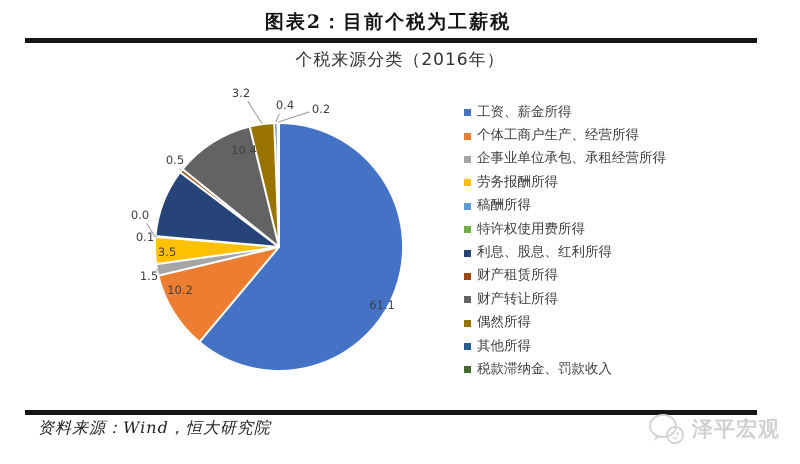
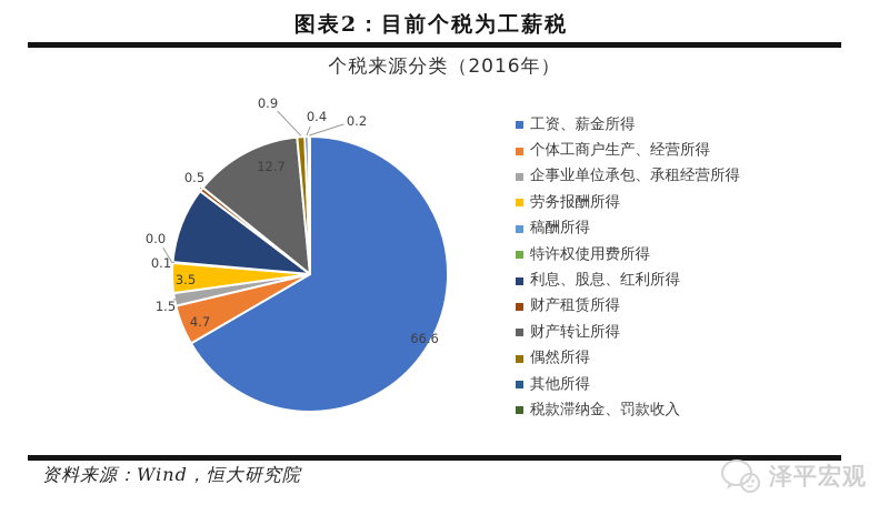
工资、薪金所得: 61.1 -> 66.6
个体工商户生产、经营所得: 10.2 -> 4.7
财产转让所得: 10.4 -> 12.7
偶然所得: 3.2 -> 0.9
